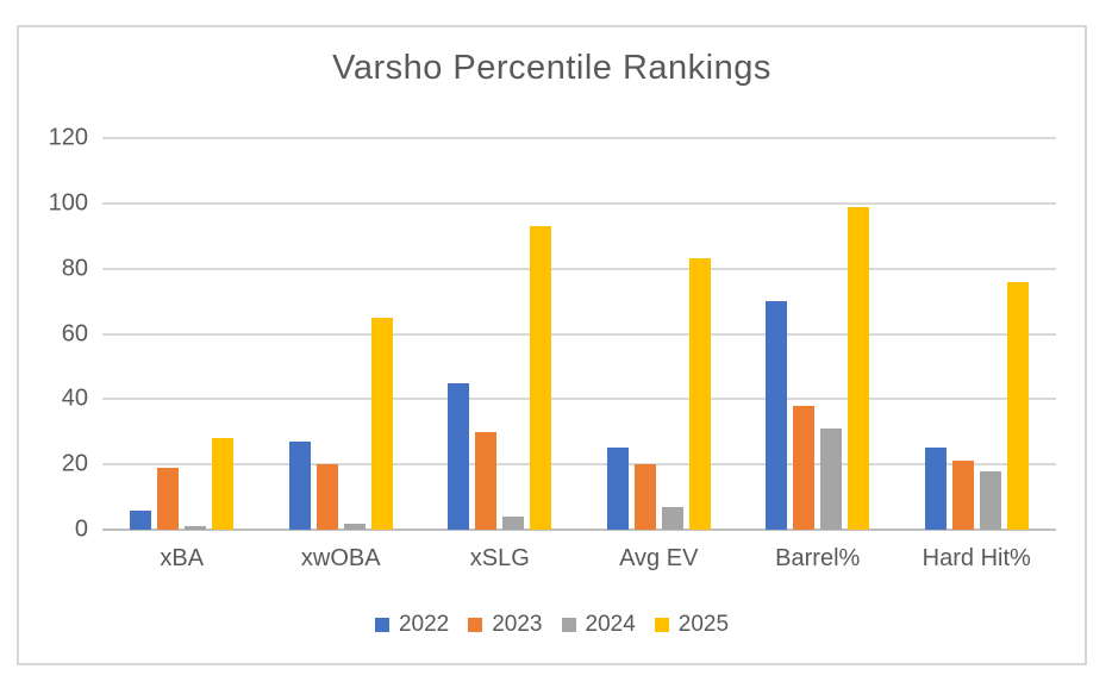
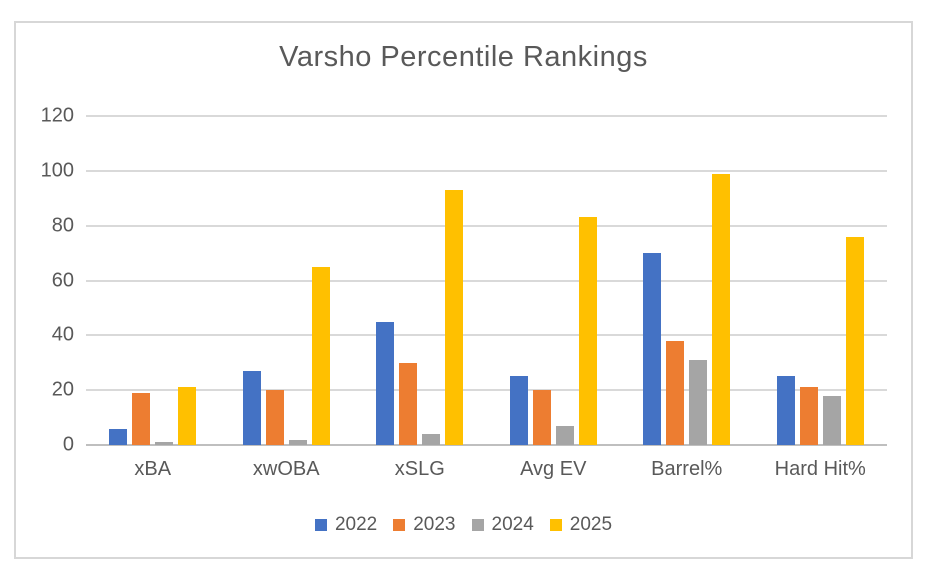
2025/xBA: 28 -> 21
